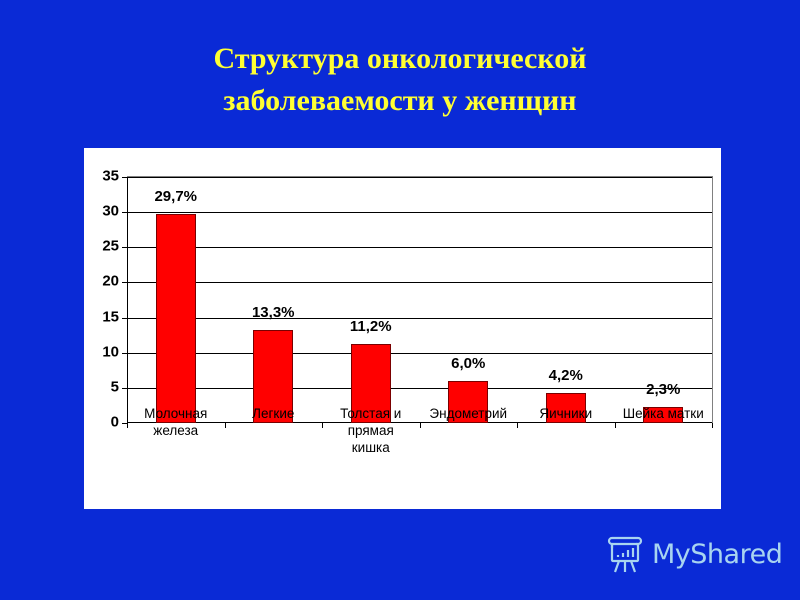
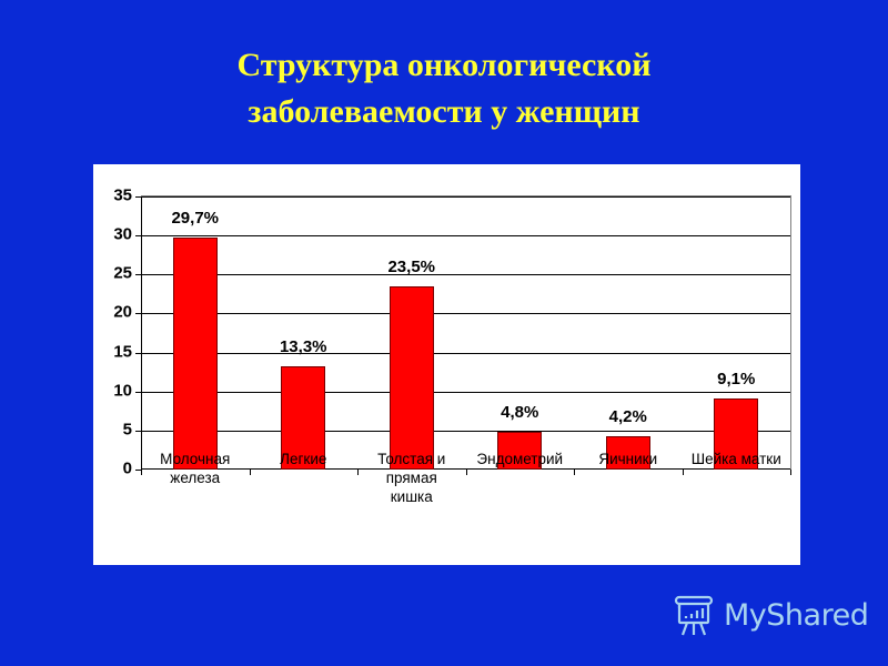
Толстая и прямая кишка: 11,2% -> 23,5%
Эндометрий: 6,0% -> 4,8%
Шейка матки: 2,3% -> 9,1%
